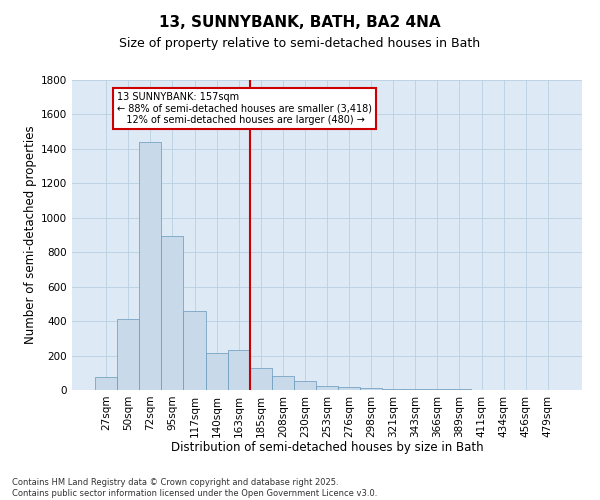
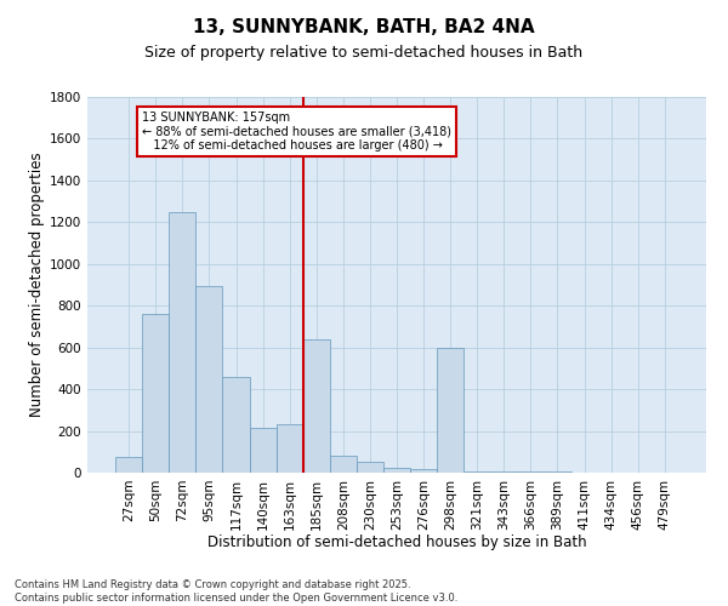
50sqm: 420 -> 760
72sqm: 1440 -> 1250
185sqm: 130 -> 640
298sqm: 10 -> 600
